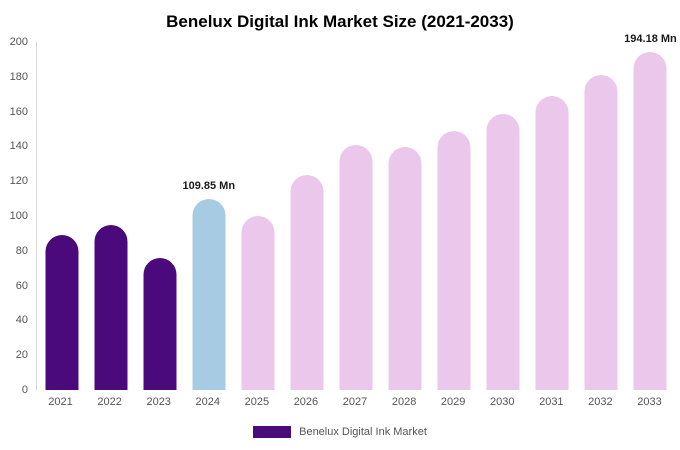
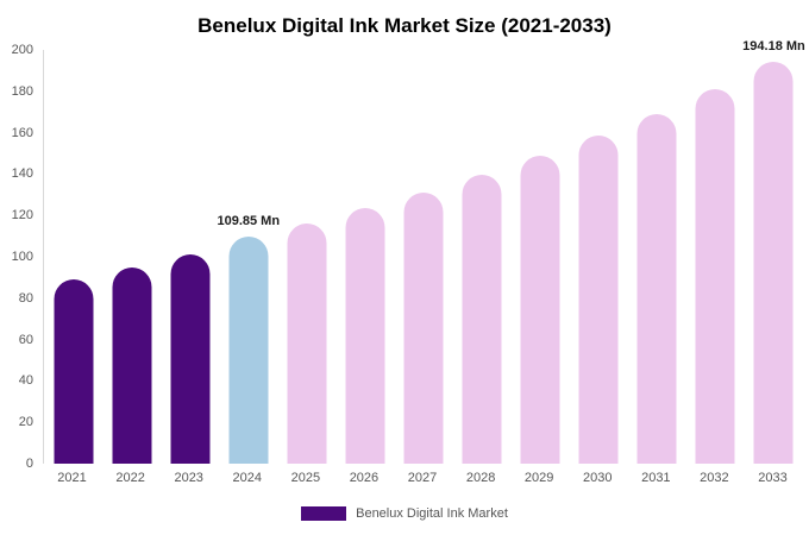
2023: 76 -> 101
2025: 100 -> 116
2027: 141 -> 131
